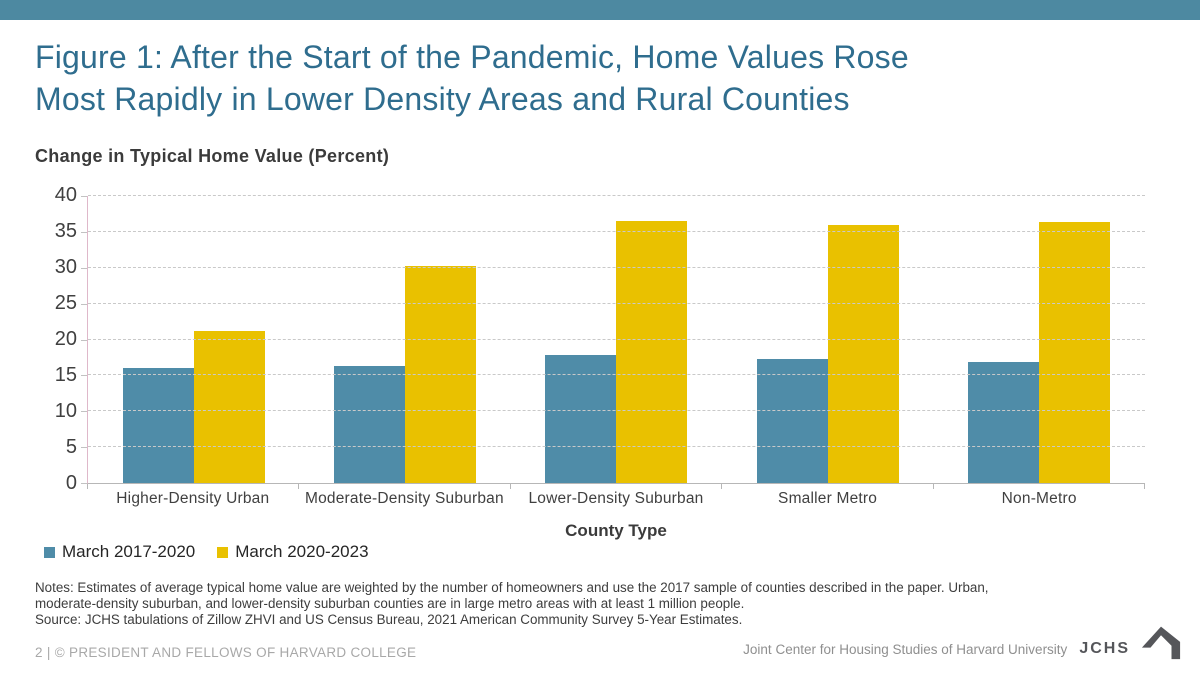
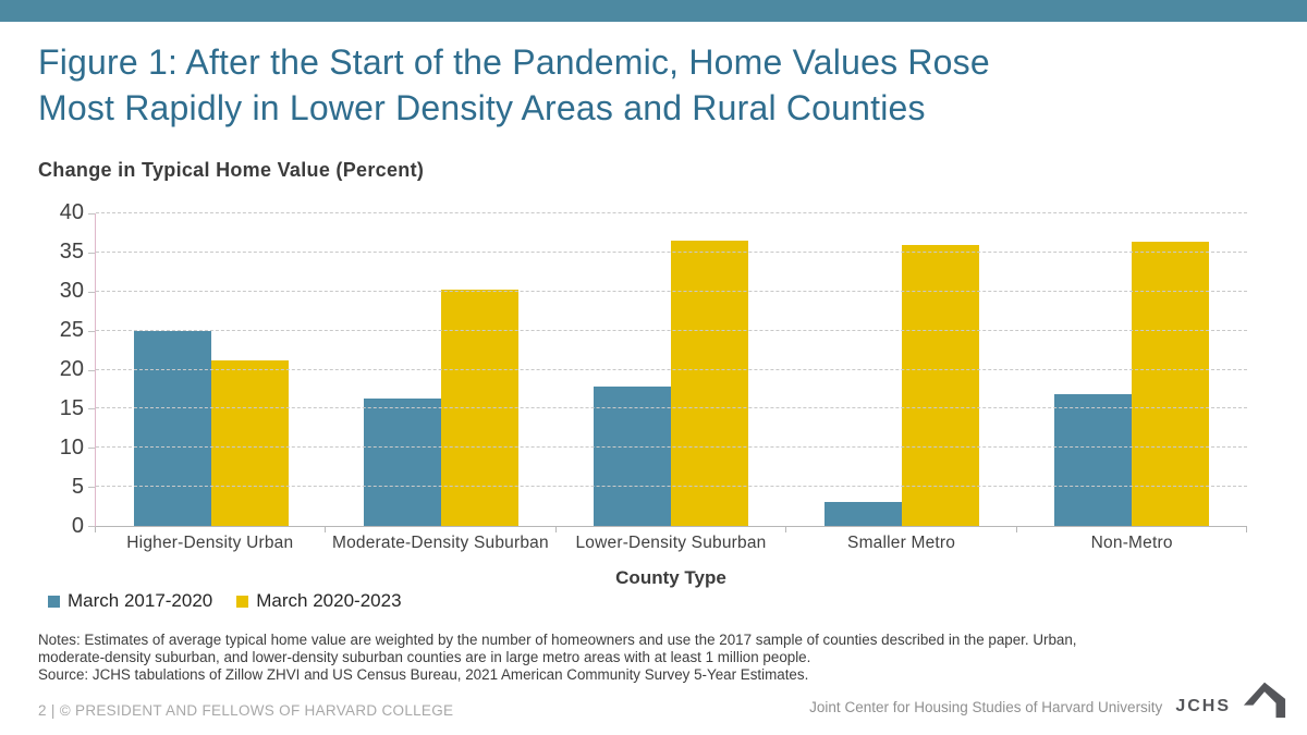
March 2017-2020/Higher-Density Urban: 16 -> 25
March 2017-2020/Smaller Metro: 17 -> 3
